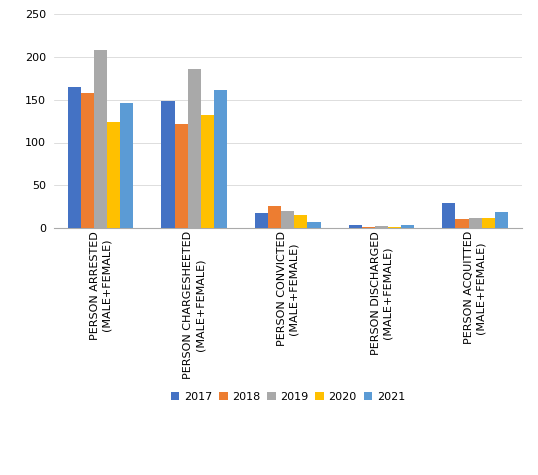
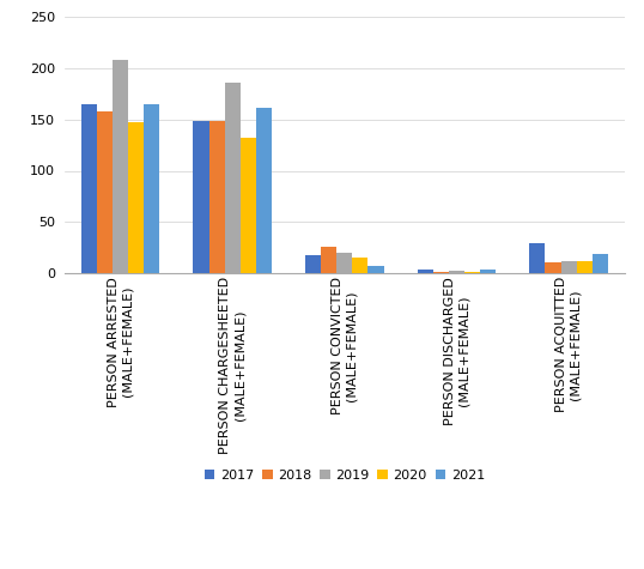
2020/PERSON ARRESTED (MALE+FEMALE): 124 -> 147
2021/PERSON ARRESTED (MALE+FEMALE): 146 -> 165
2018/PERSON CHARGESHEETED (MALE+FEMALE): 122 -> 148
